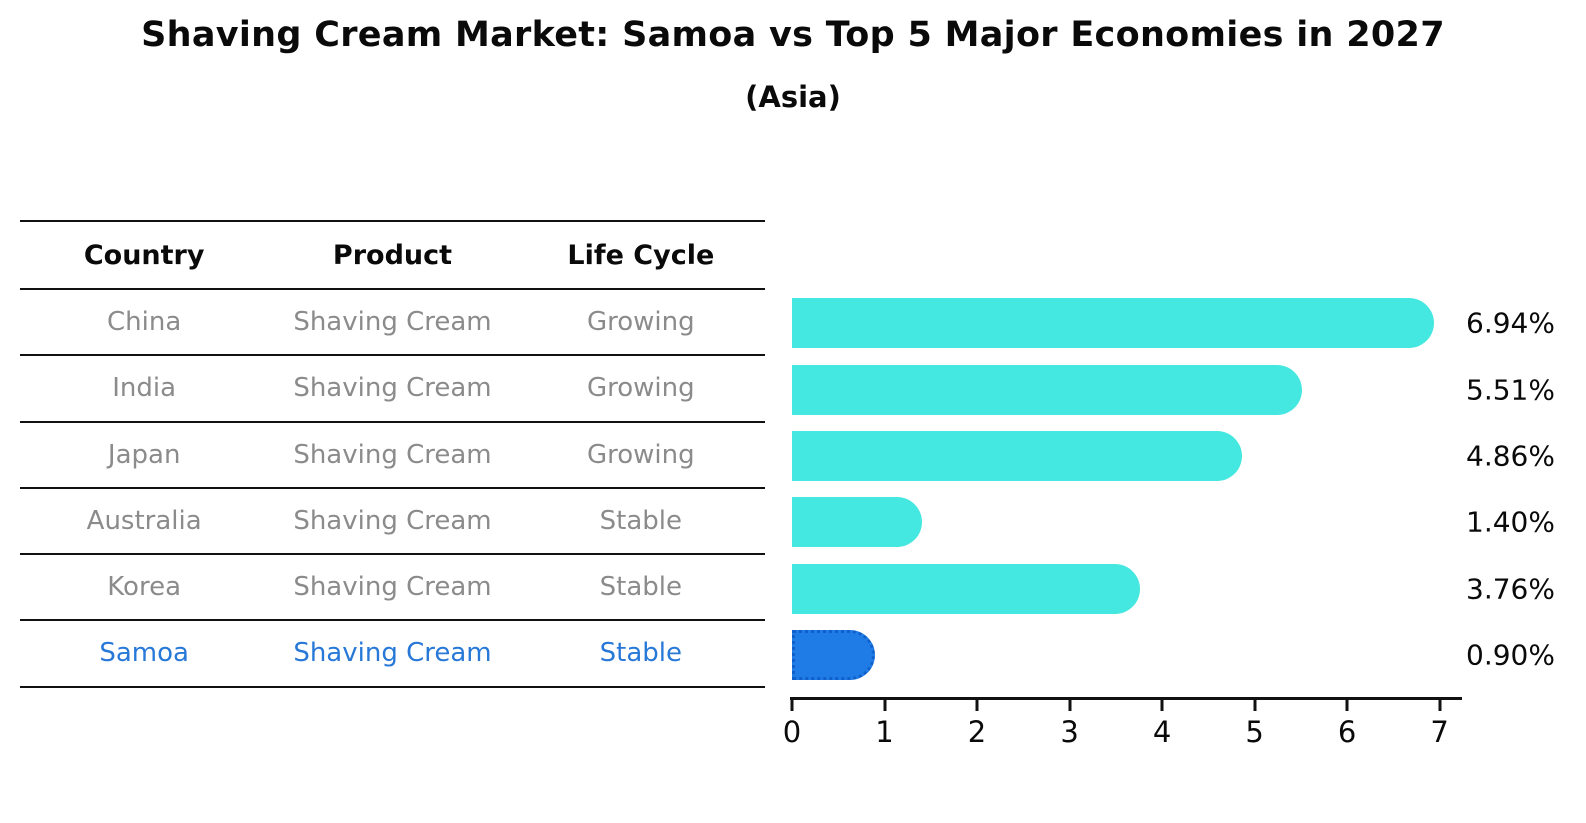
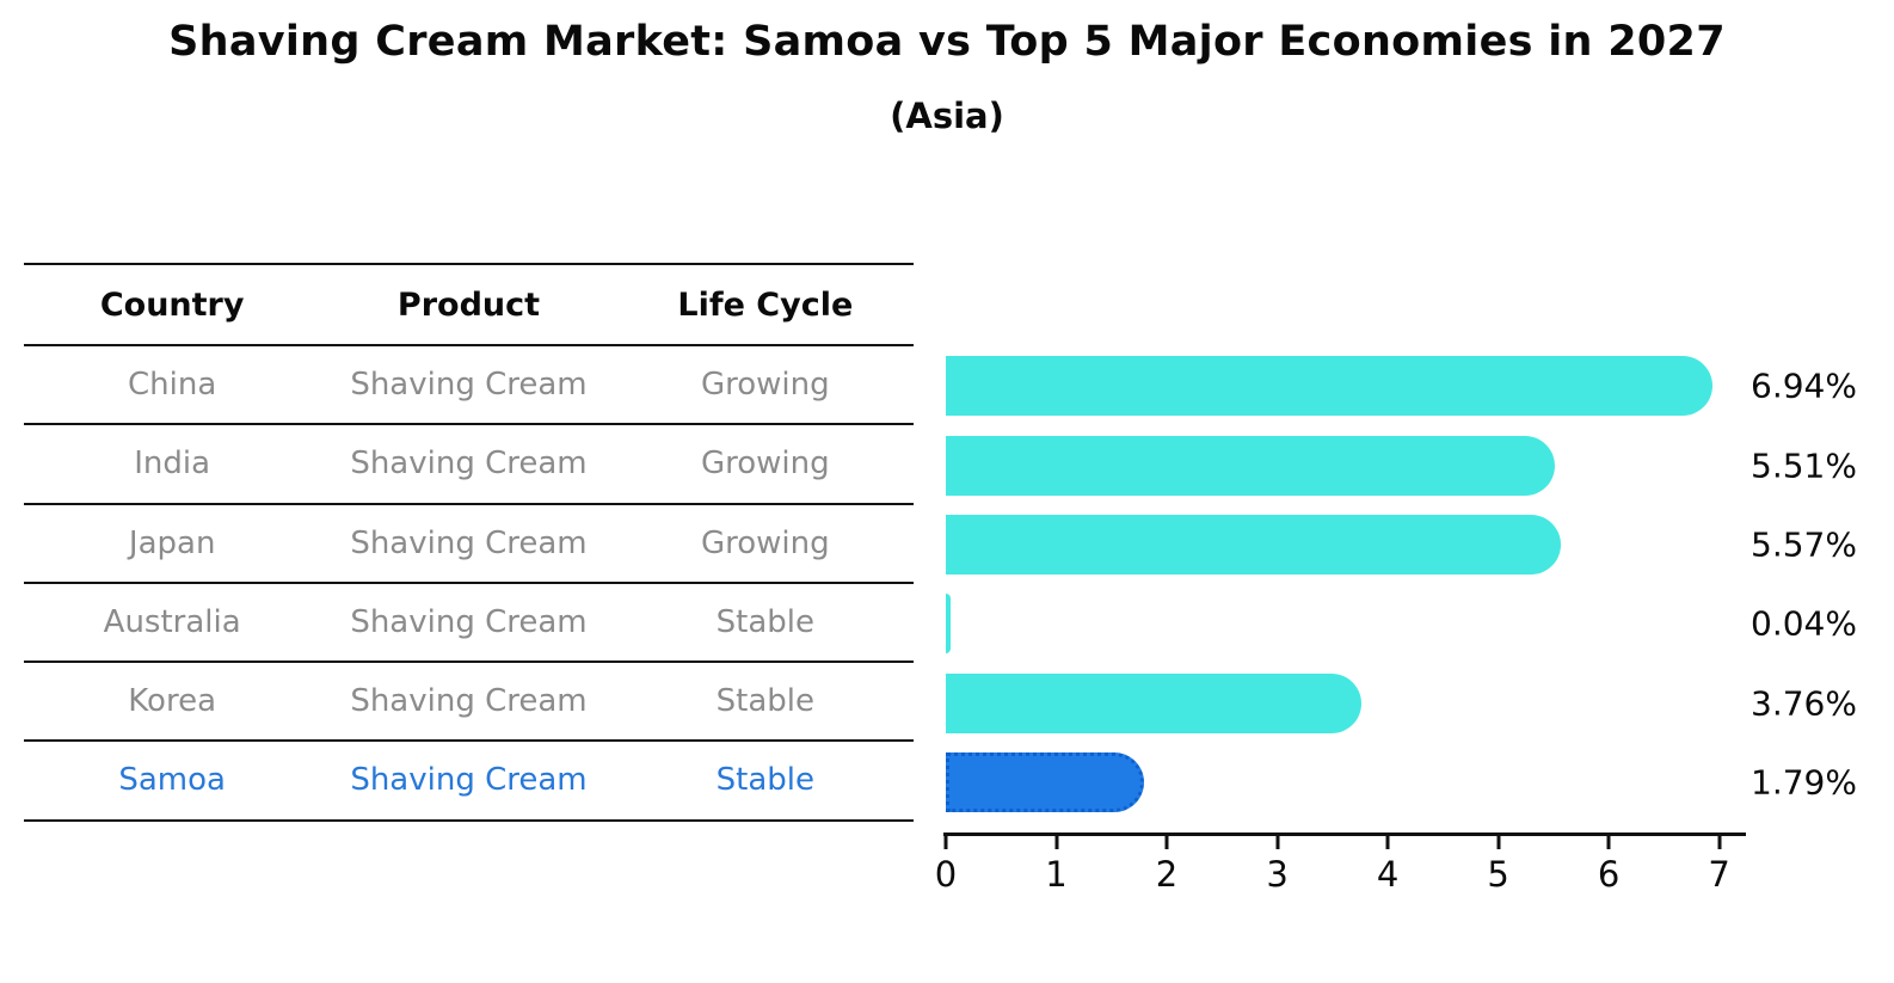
Japan: 4.86% -> 5.57%
Australia: 1.40% -> 0.04%
Samoa: 0.90% -> 1.79%
